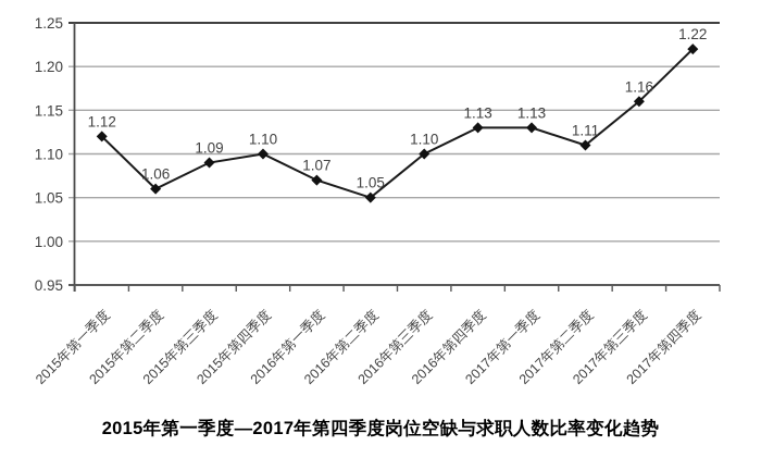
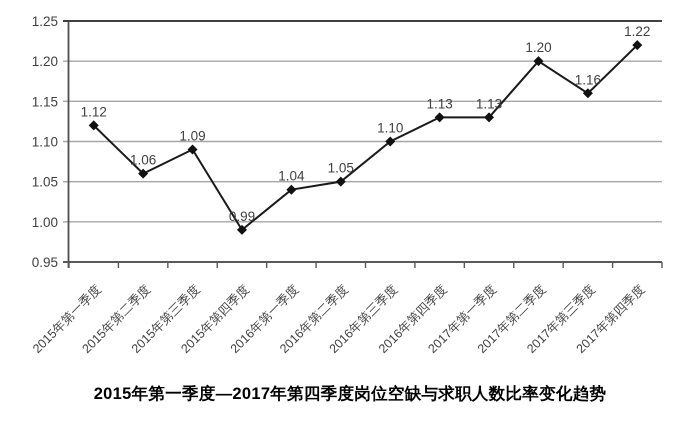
2015年第四季度: 1.10 -> 0.99
2016年第一季度: 1.07 -> 1.04
2017年第二季度: 1.11 -> 1.20
